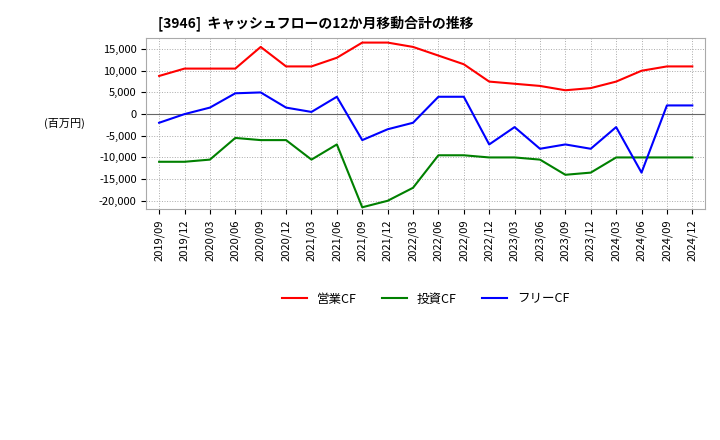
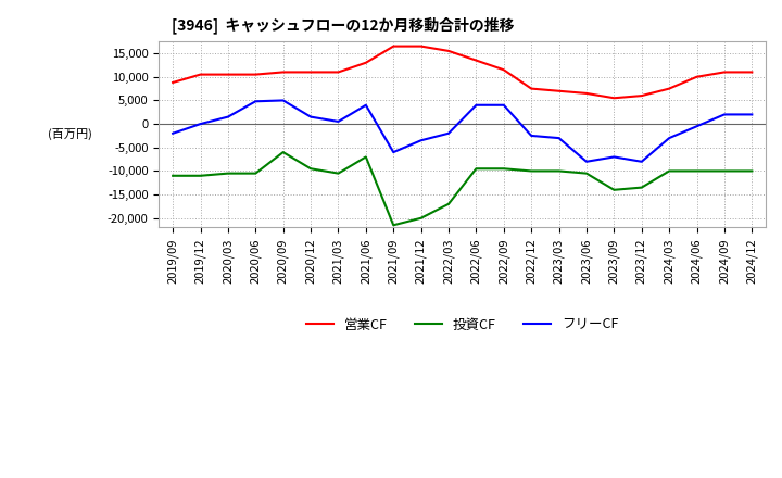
投資CF/2020/06: -5,500 -> -10,500
営業CF/2020/09: 15,500 -> 11,000
投資CF/2020/12: -6,000 -> -9,500
フリーCF/2022/12: -7,000 -> -2,500
フリーCF/2024/06: -13,500 -> -500
